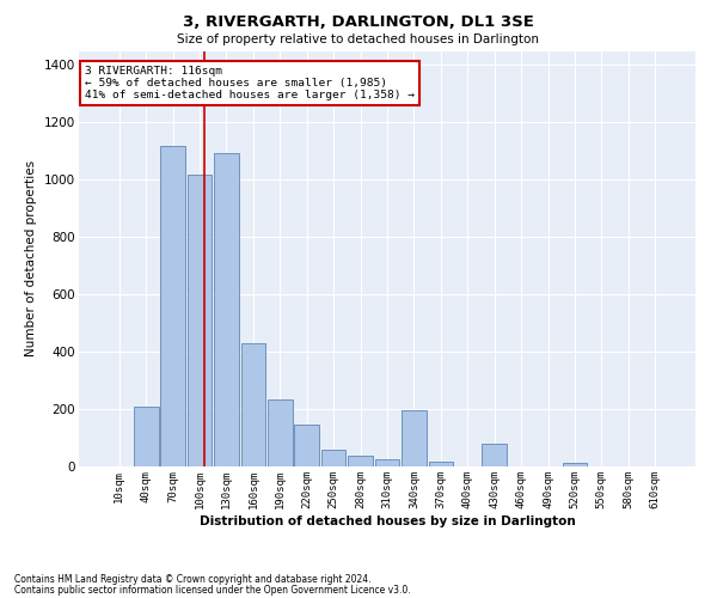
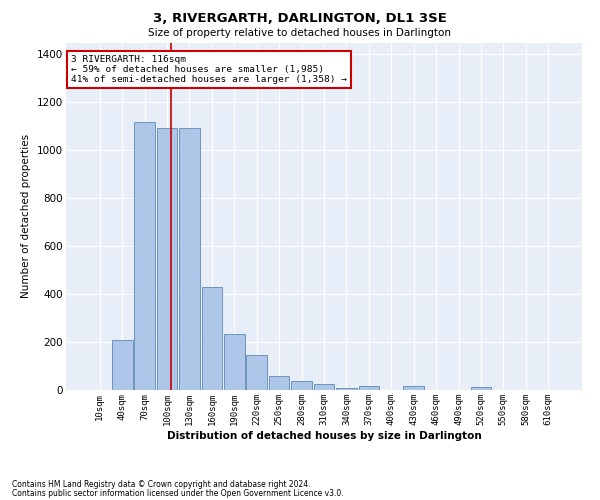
100sqm: 1020 -> 1095
340sqm: 195 -> 10
430sqm: 80 -> 16
